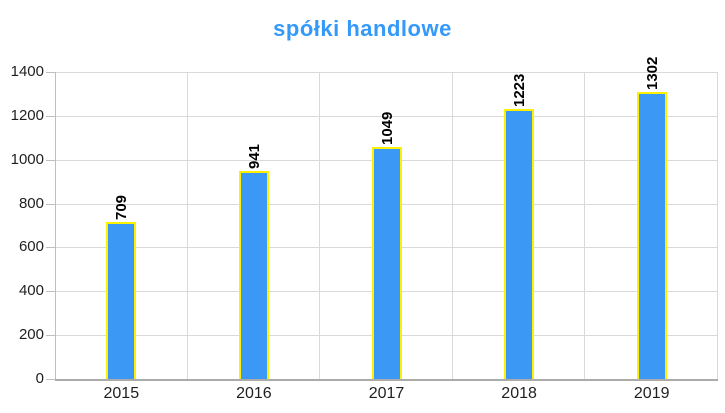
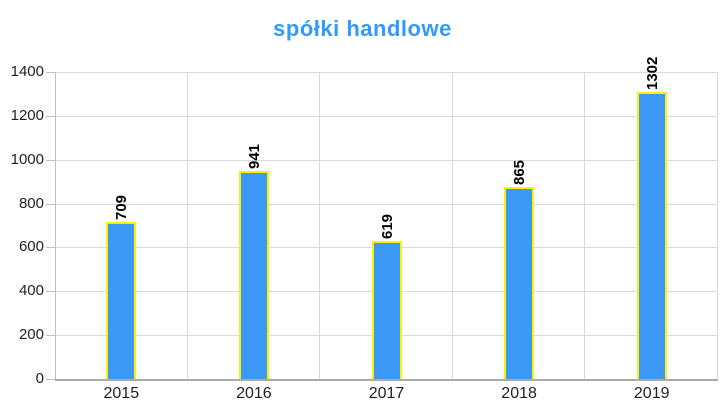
2017: 1049 -> 619
2018: 1223 -> 865
